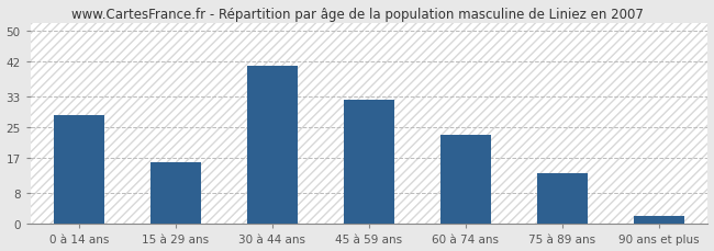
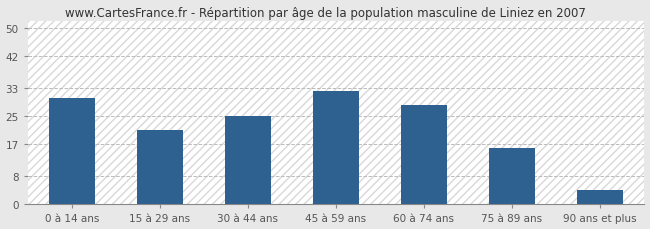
0 à 14 ans: 28 -> 30
15 à 29 ans: 16 -> 21
30 à 44 ans: 41 -> 25
60 à 74 ans: 23 -> 28
75 à 89 ans: 13 -> 16
90 ans et plus: 2 -> 4
